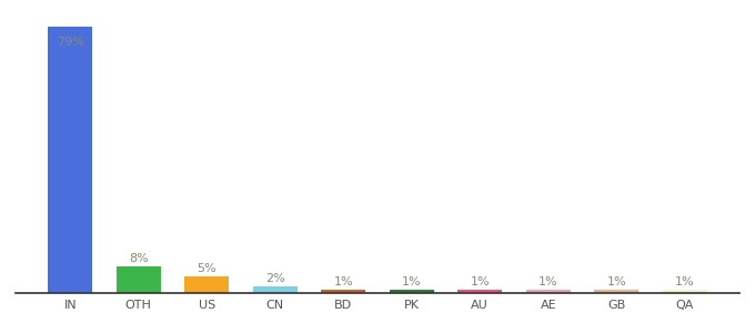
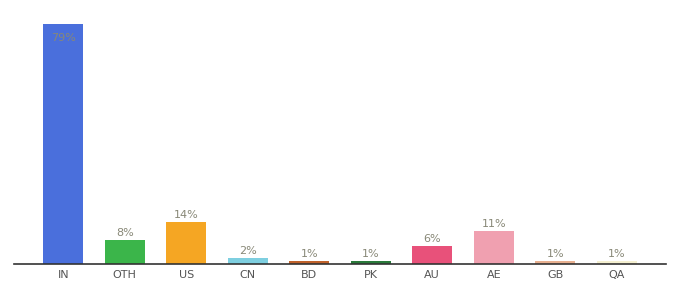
US: 5% -> 14%
AU: 1% -> 6%
AE: 1% -> 11%
